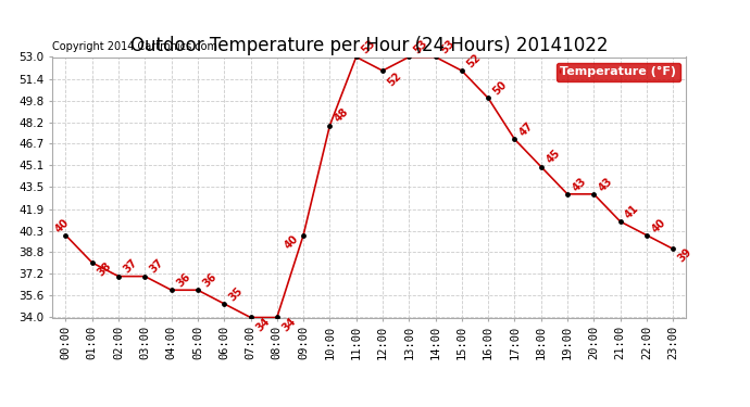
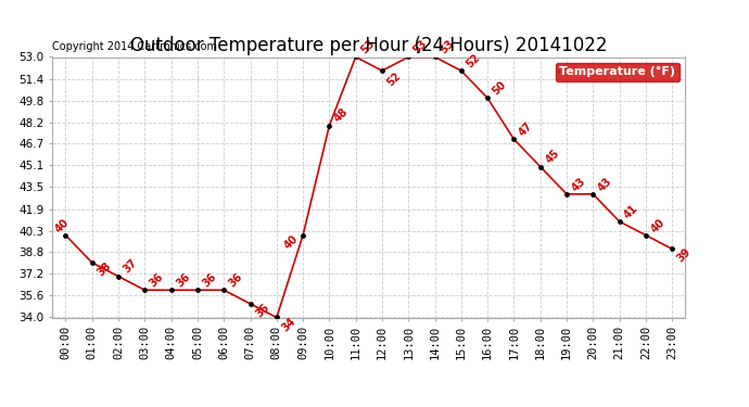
03:00: 37 -> 36
06:00: 35 -> 36
07:00: 34 -> 35
